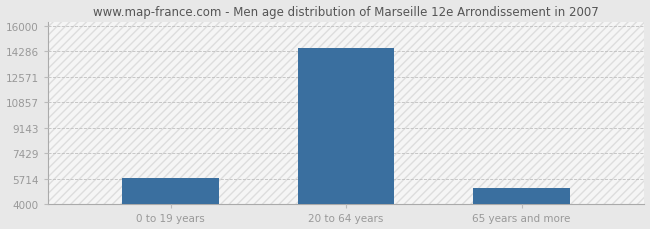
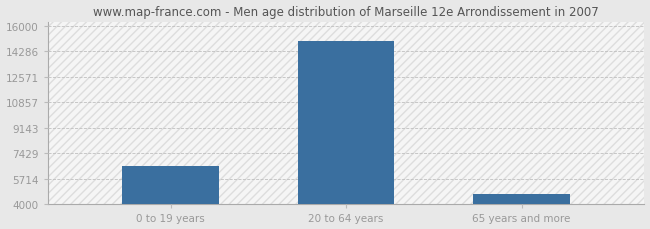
0 to 19 years: 5800 -> 6600
20 to 64 years: 14500 -> 15000
65 years and more: 5100 -> 4700
